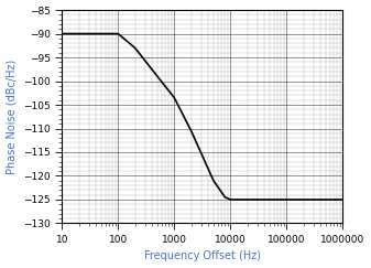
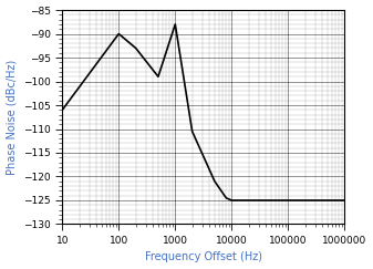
10: -90.0 -> -106.0
1000: -103.5 -> -88.0
